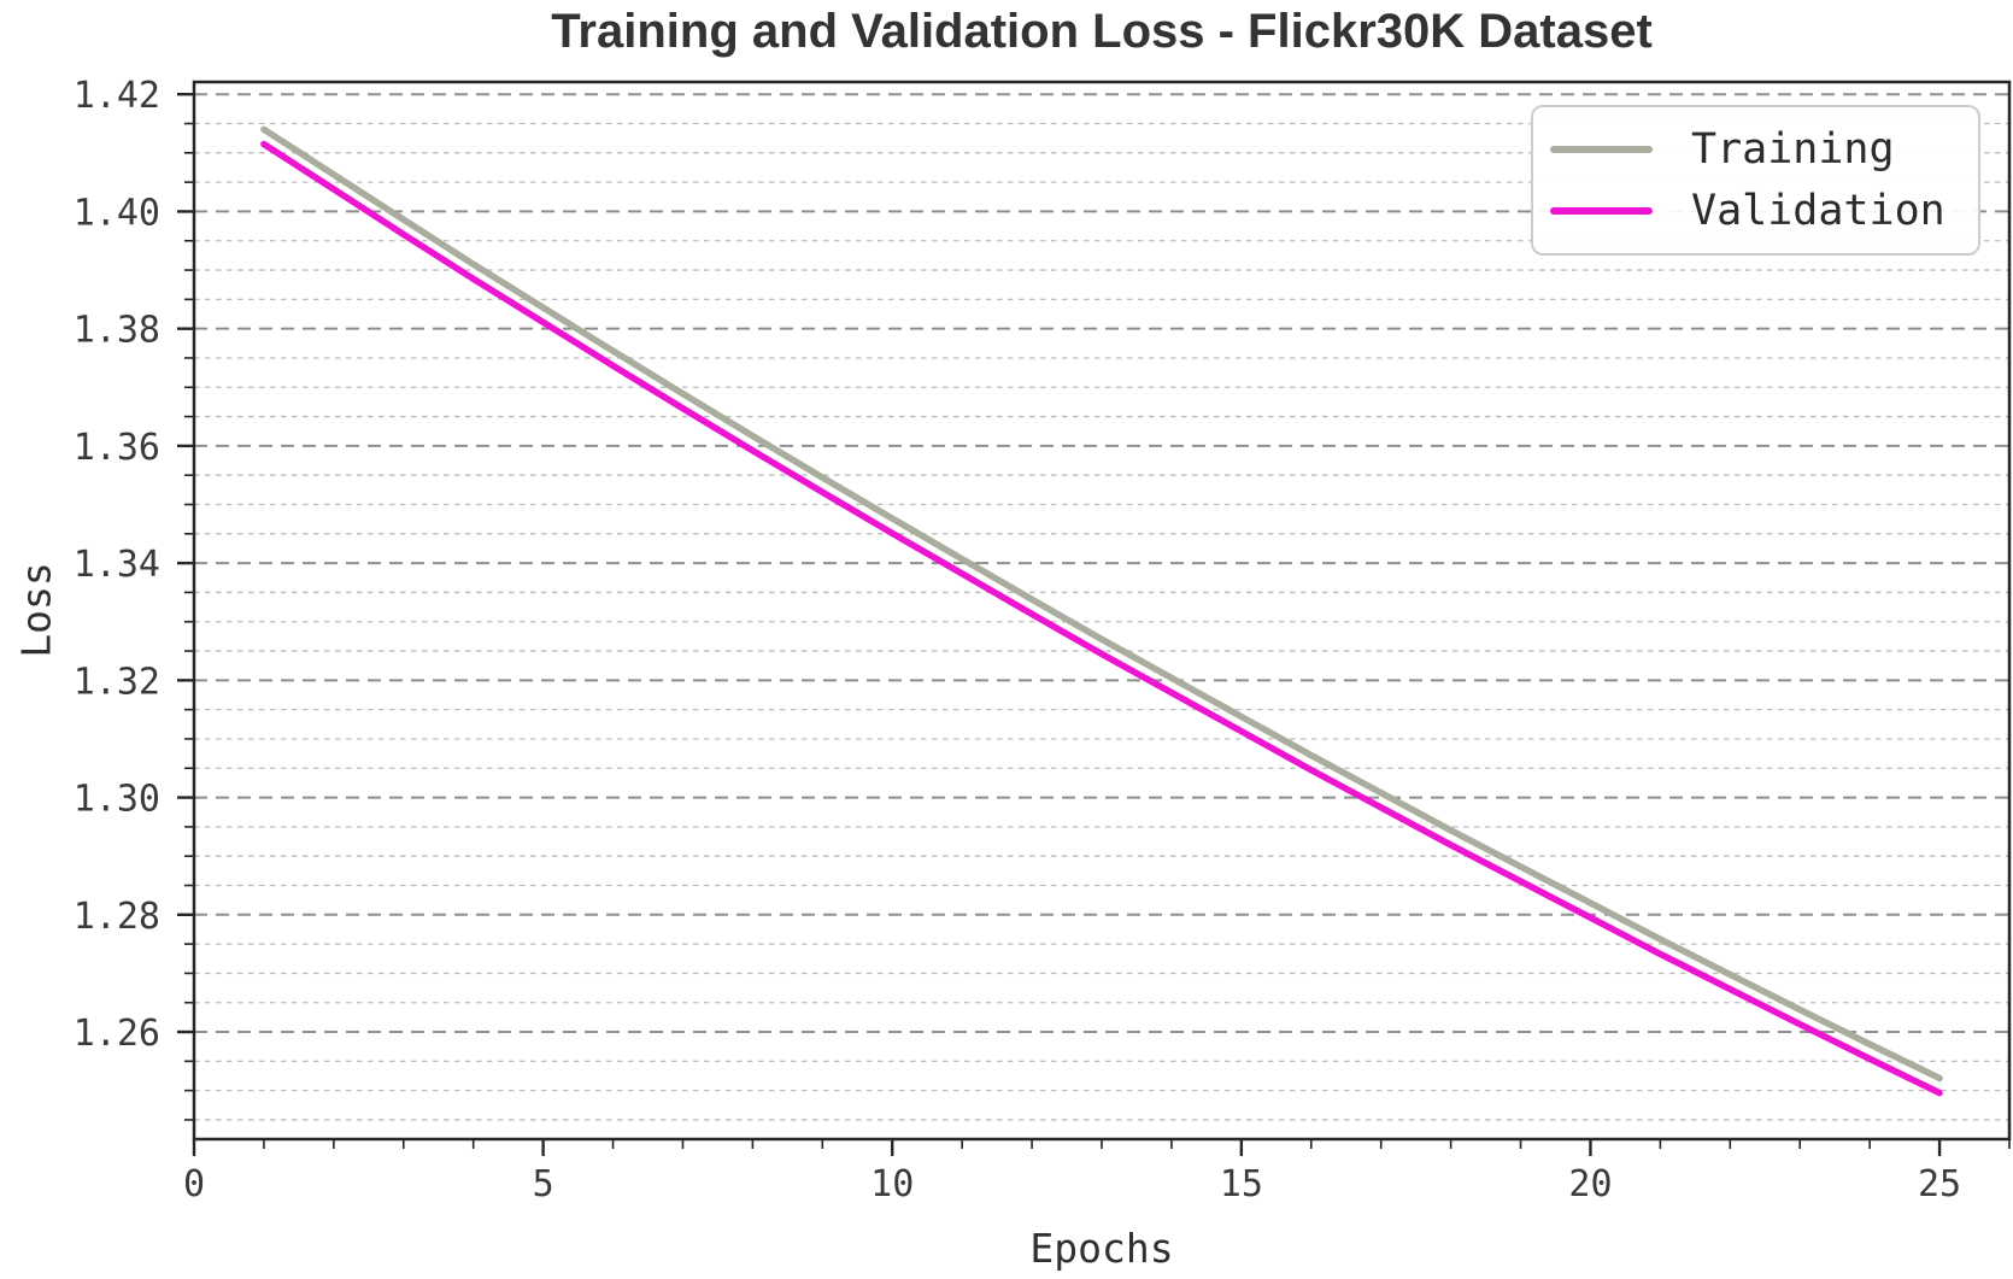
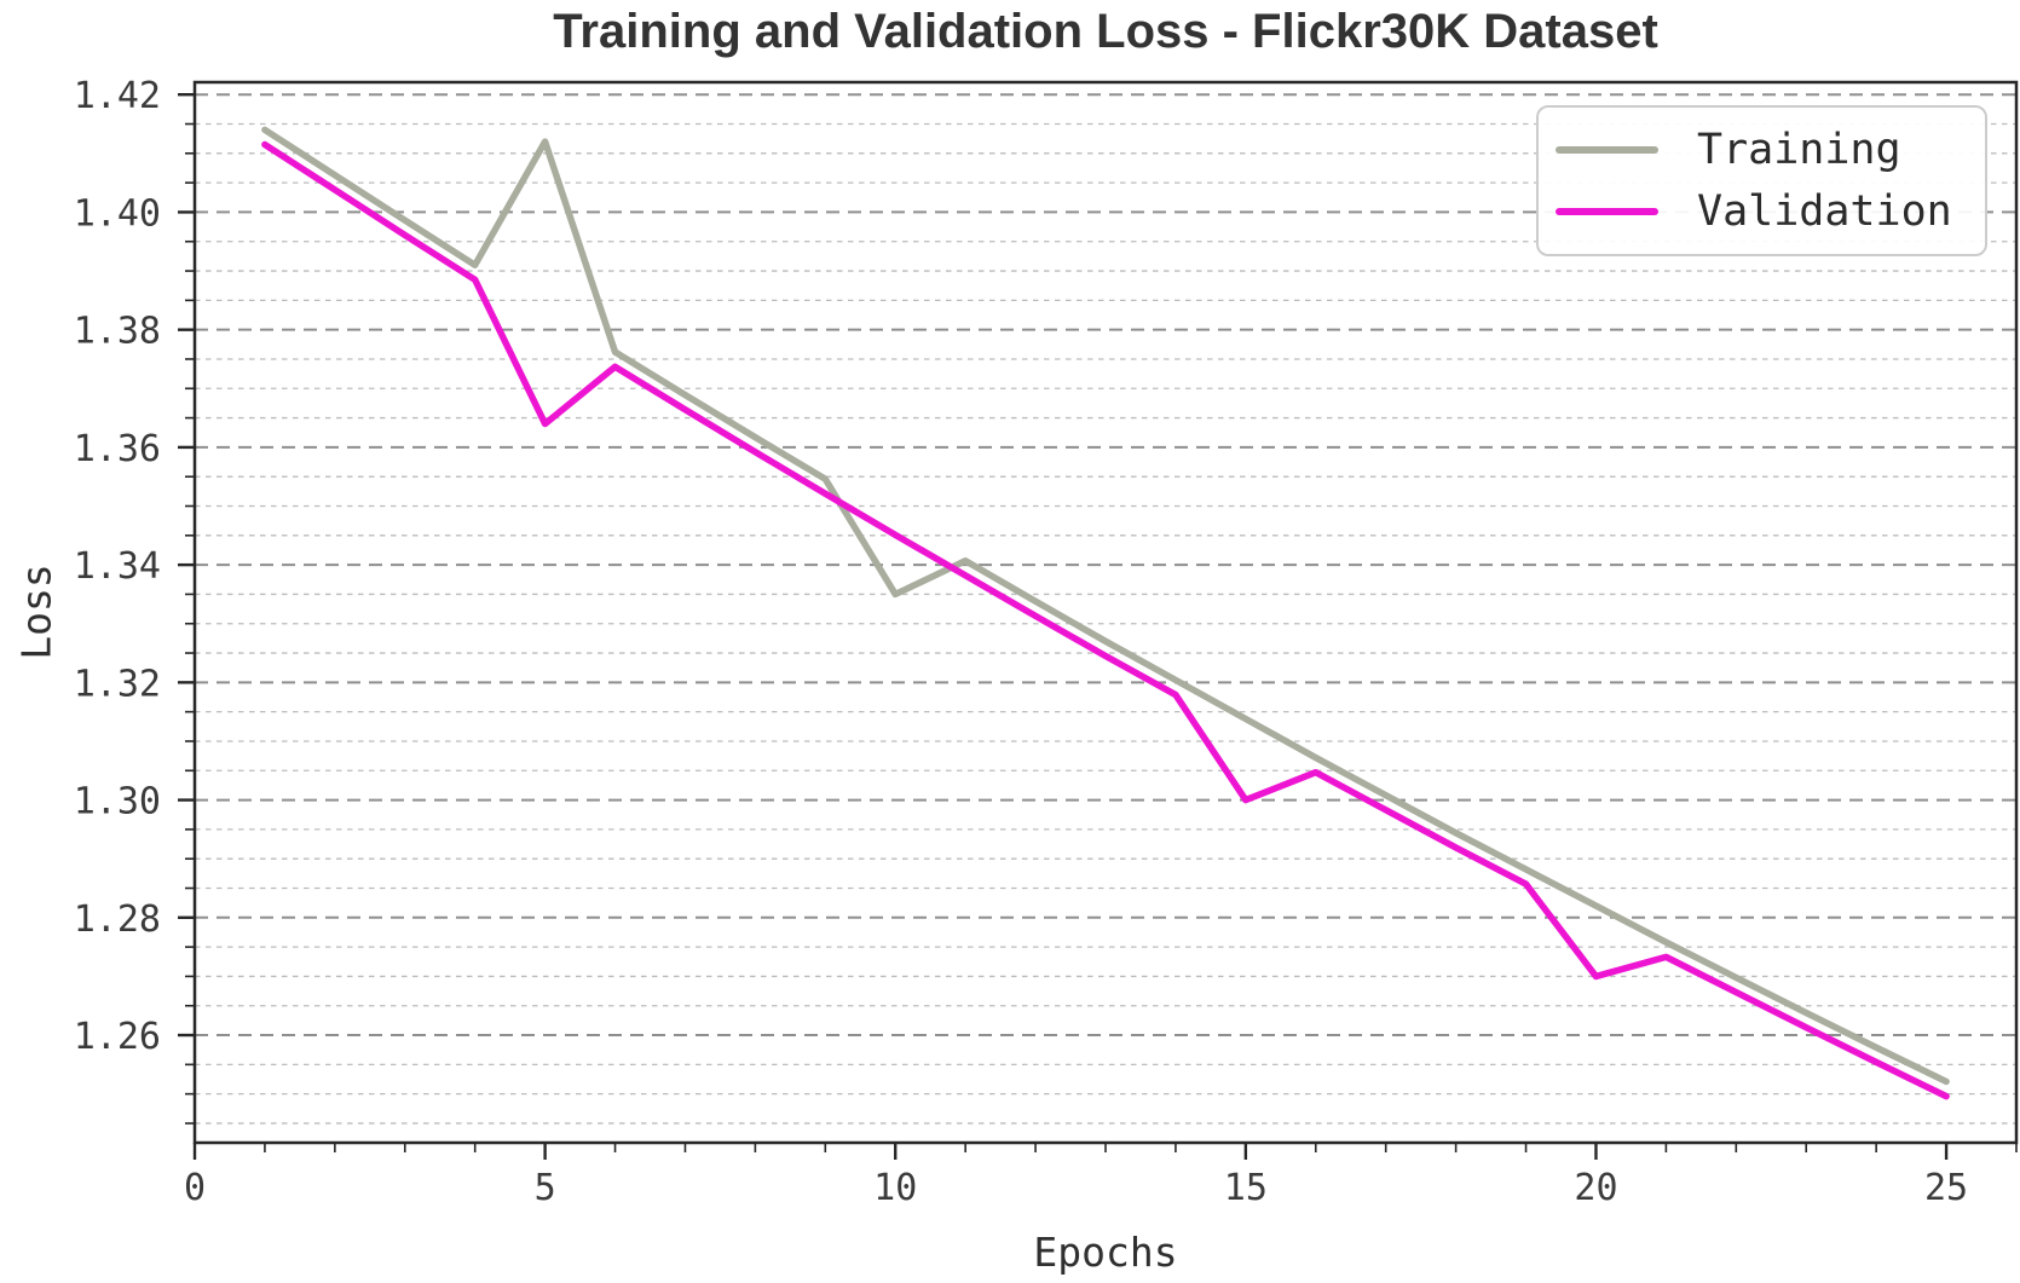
Training/5: 1.384 -> 1.412
Validation/5: 1.381 -> 1.364
Training/10: 1.348 -> 1.335
Validation/15: 1.311 -> 1.300
Validation/20: 1.280 -> 1.270
